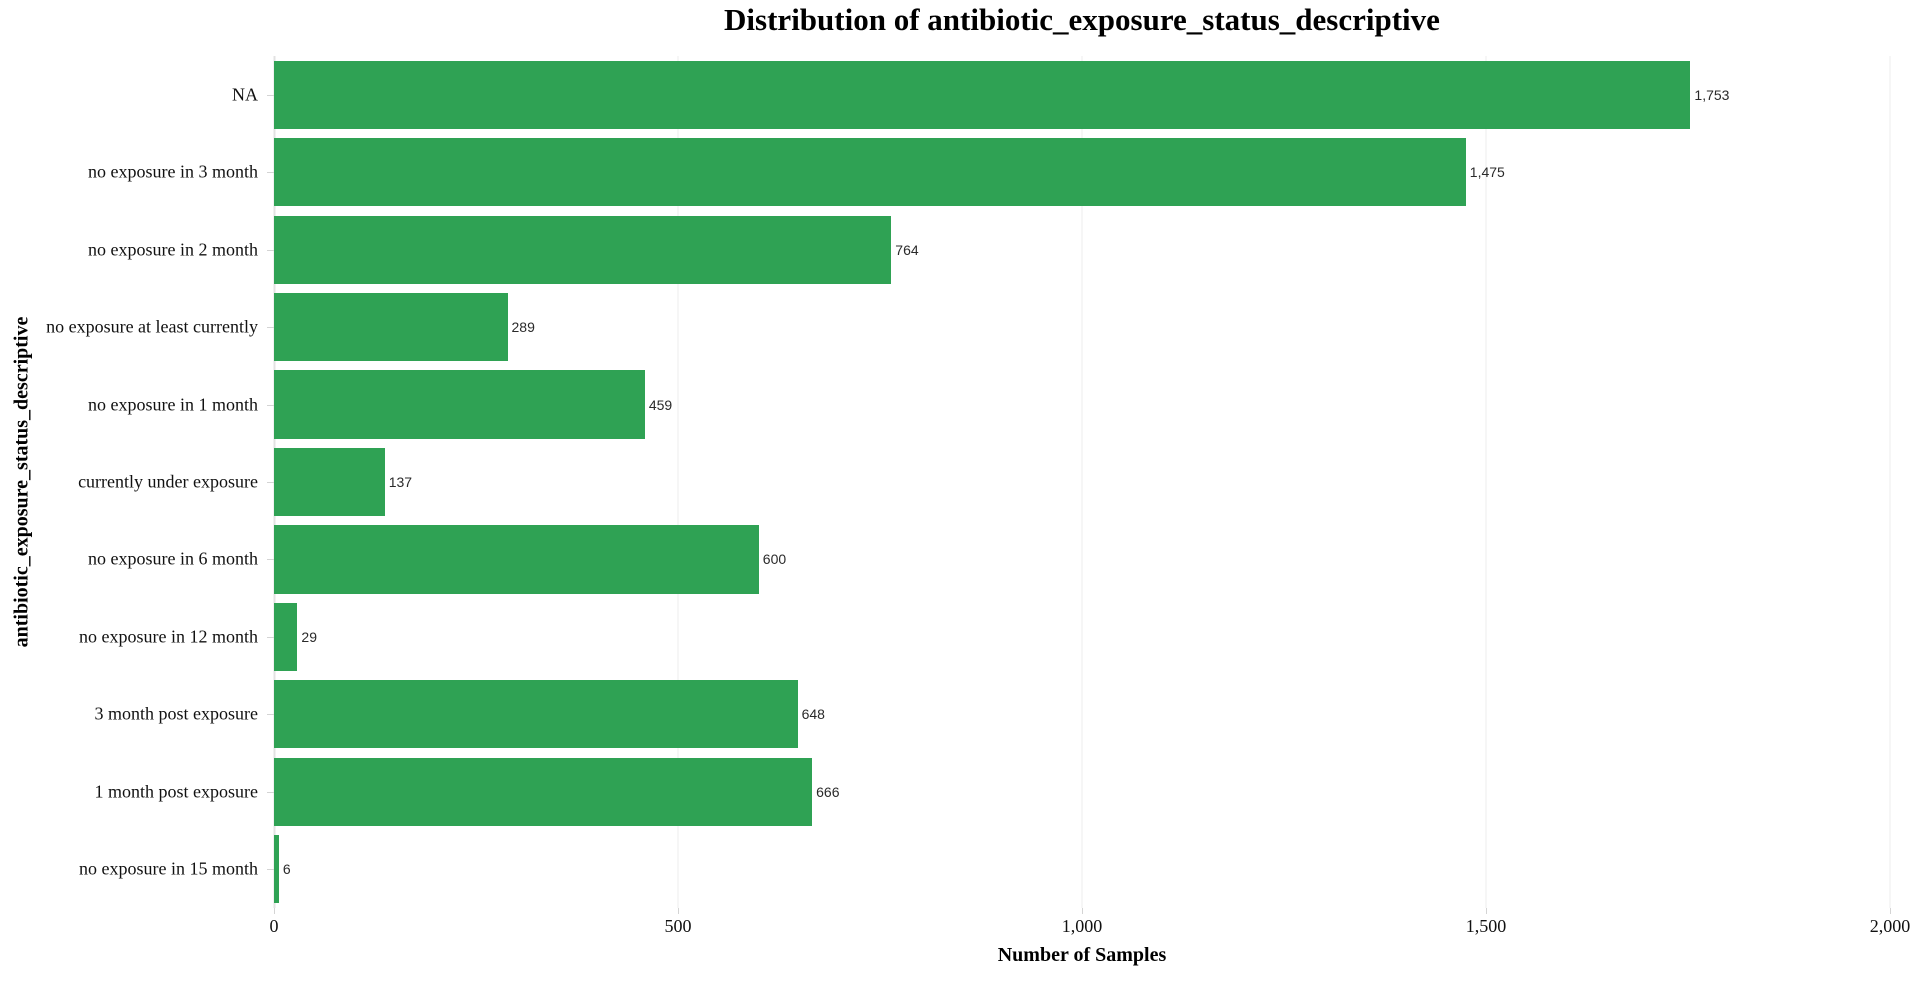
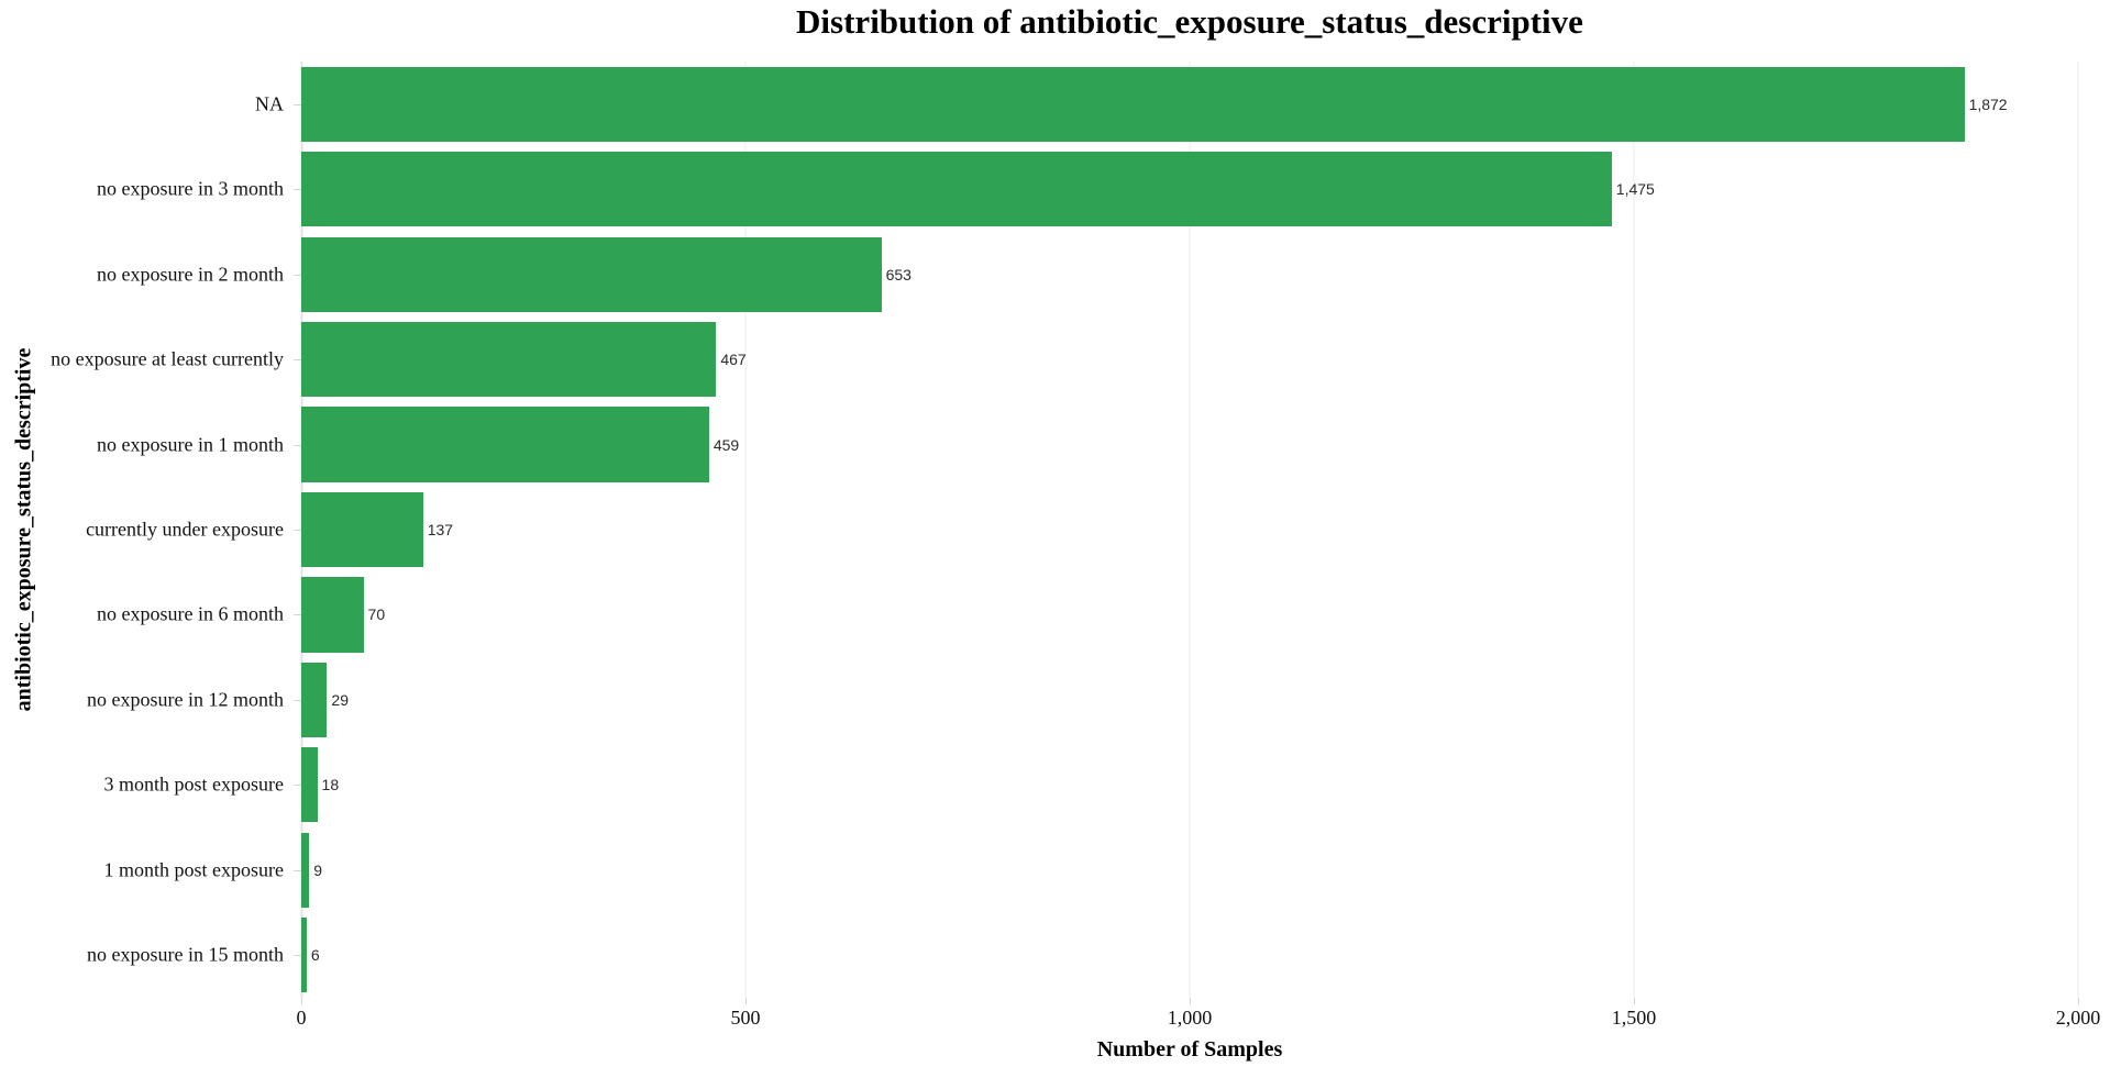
NA: 1,753 -> 1,872
no exposure in 2 month: 764 -> 653
no exposure at least currently: 289 -> 467
no exposure in 6 month: 600 -> 70
3 month post exposure: 648 -> 18
1 month post exposure: 666 -> 9
